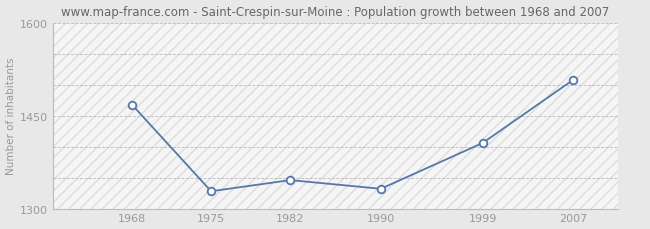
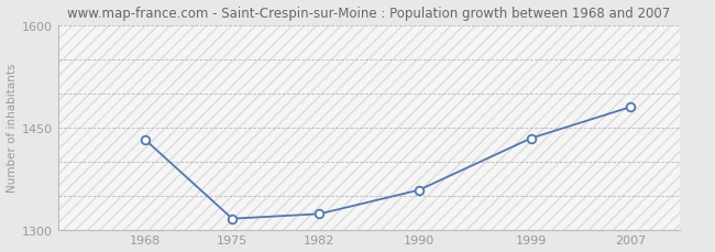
1968: 1468 -> 1432
1975: 1328 -> 1316
1982: 1346 -> 1323
1990: 1332 -> 1358
1999: 1406 -> 1434
2007: 1508 -> 1480
